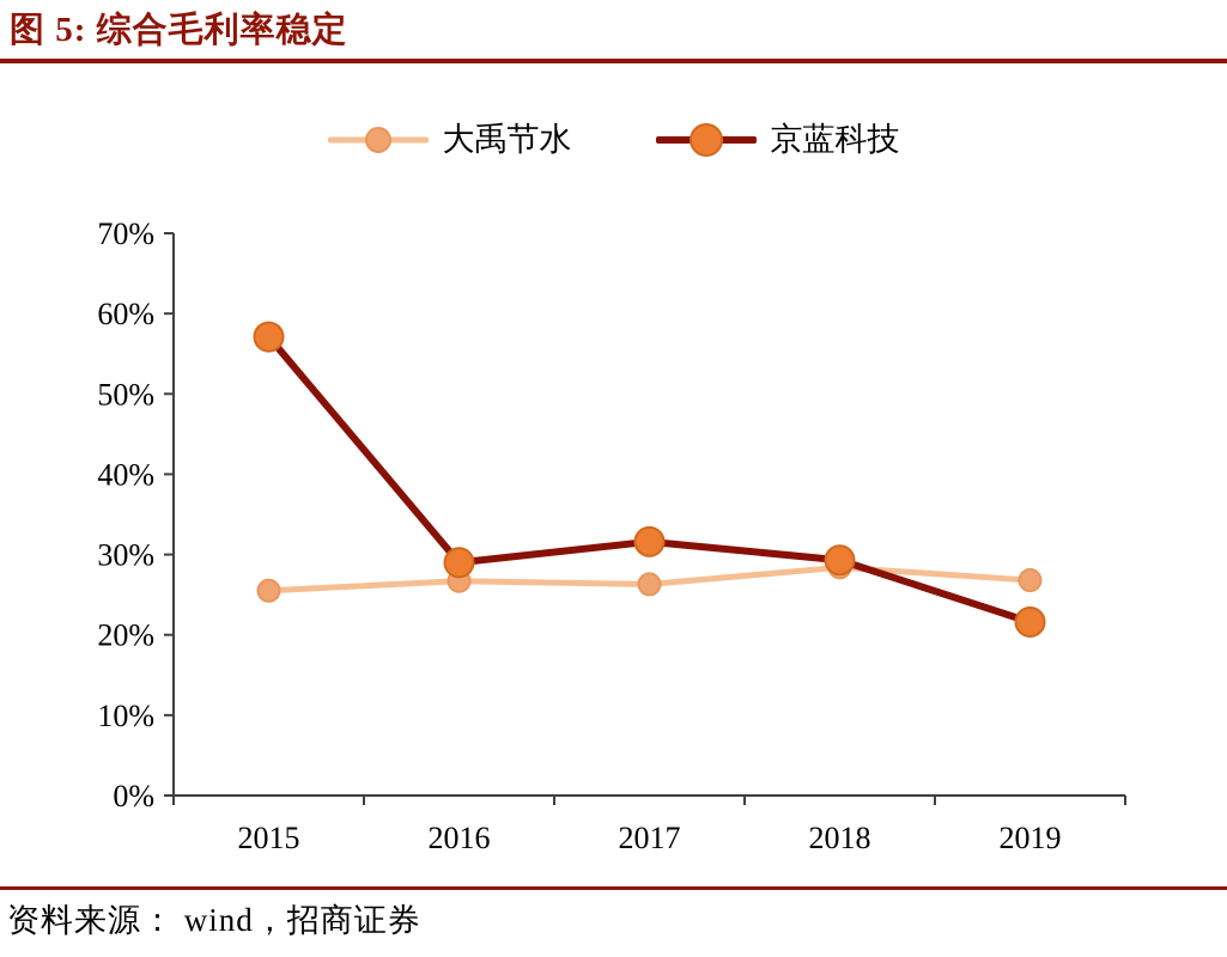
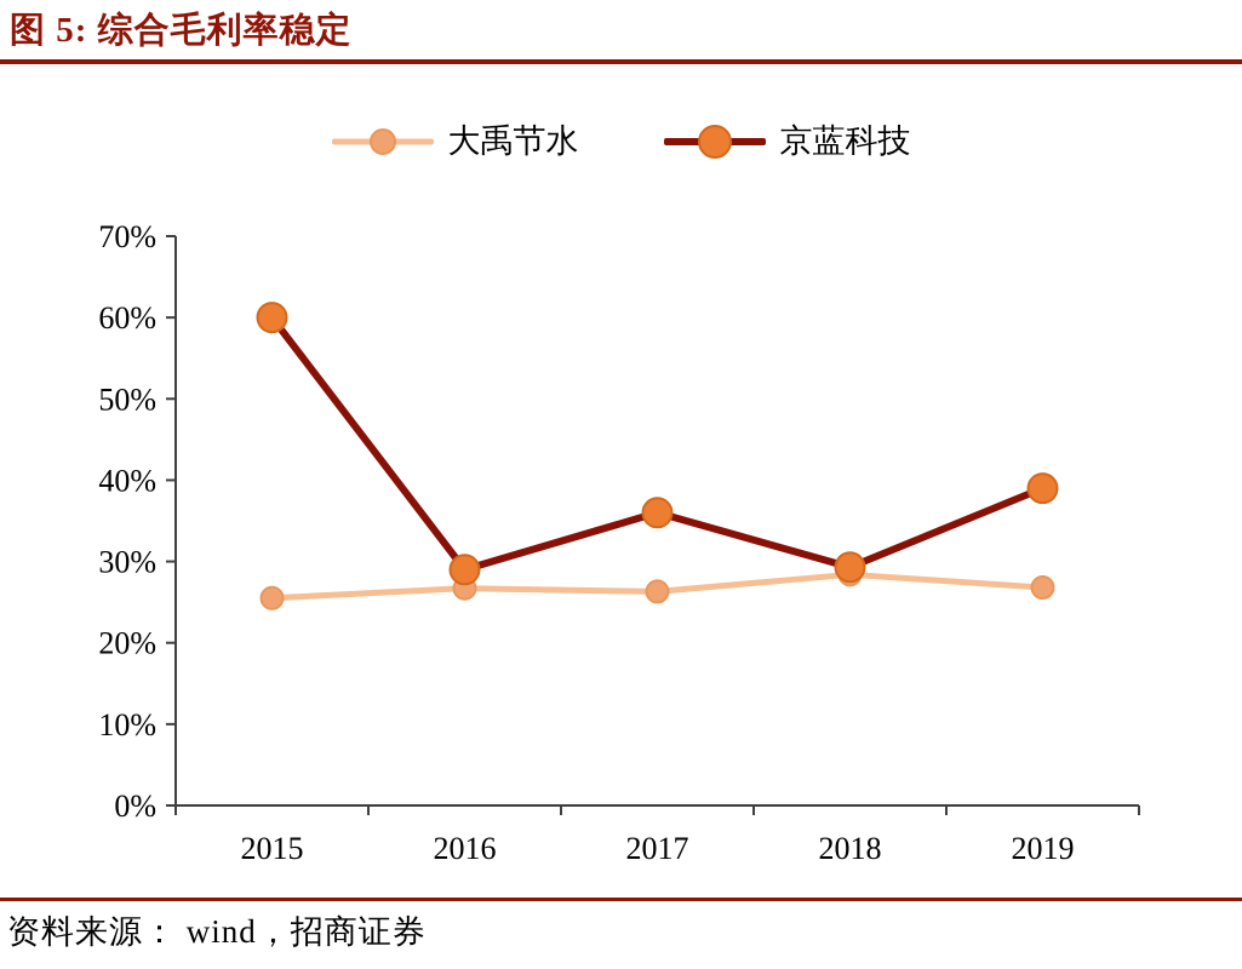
京蓝科技/2015: 57% -> 60%
京蓝科技/2017: 32% -> 36%
京蓝科技/2019: 22% -> 39%
